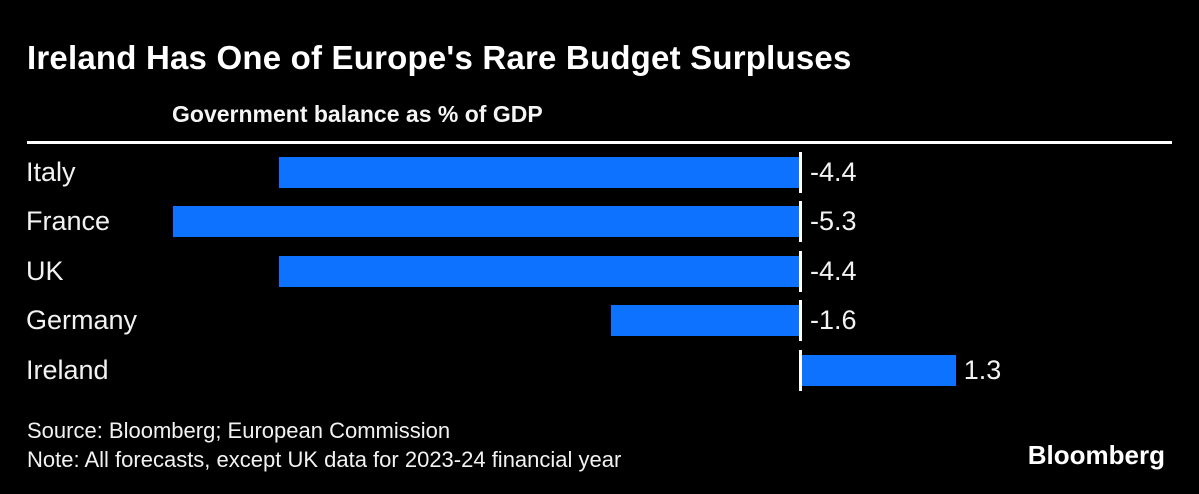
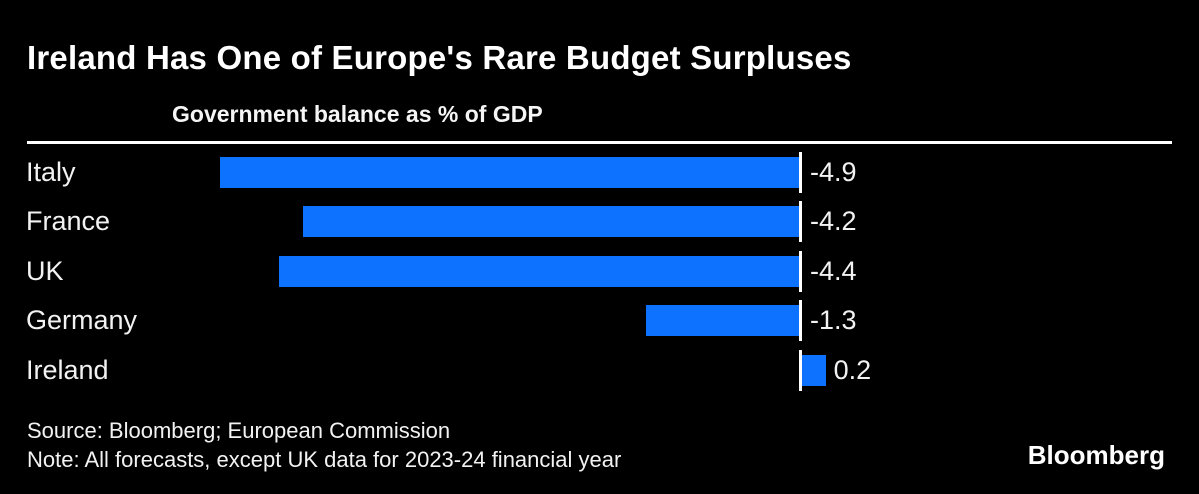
Italy: -4.4 -> -4.9
France: -5.3 -> -4.2
Germany: -1.6 -> -1.3
Ireland: 1.3 -> 0.2
